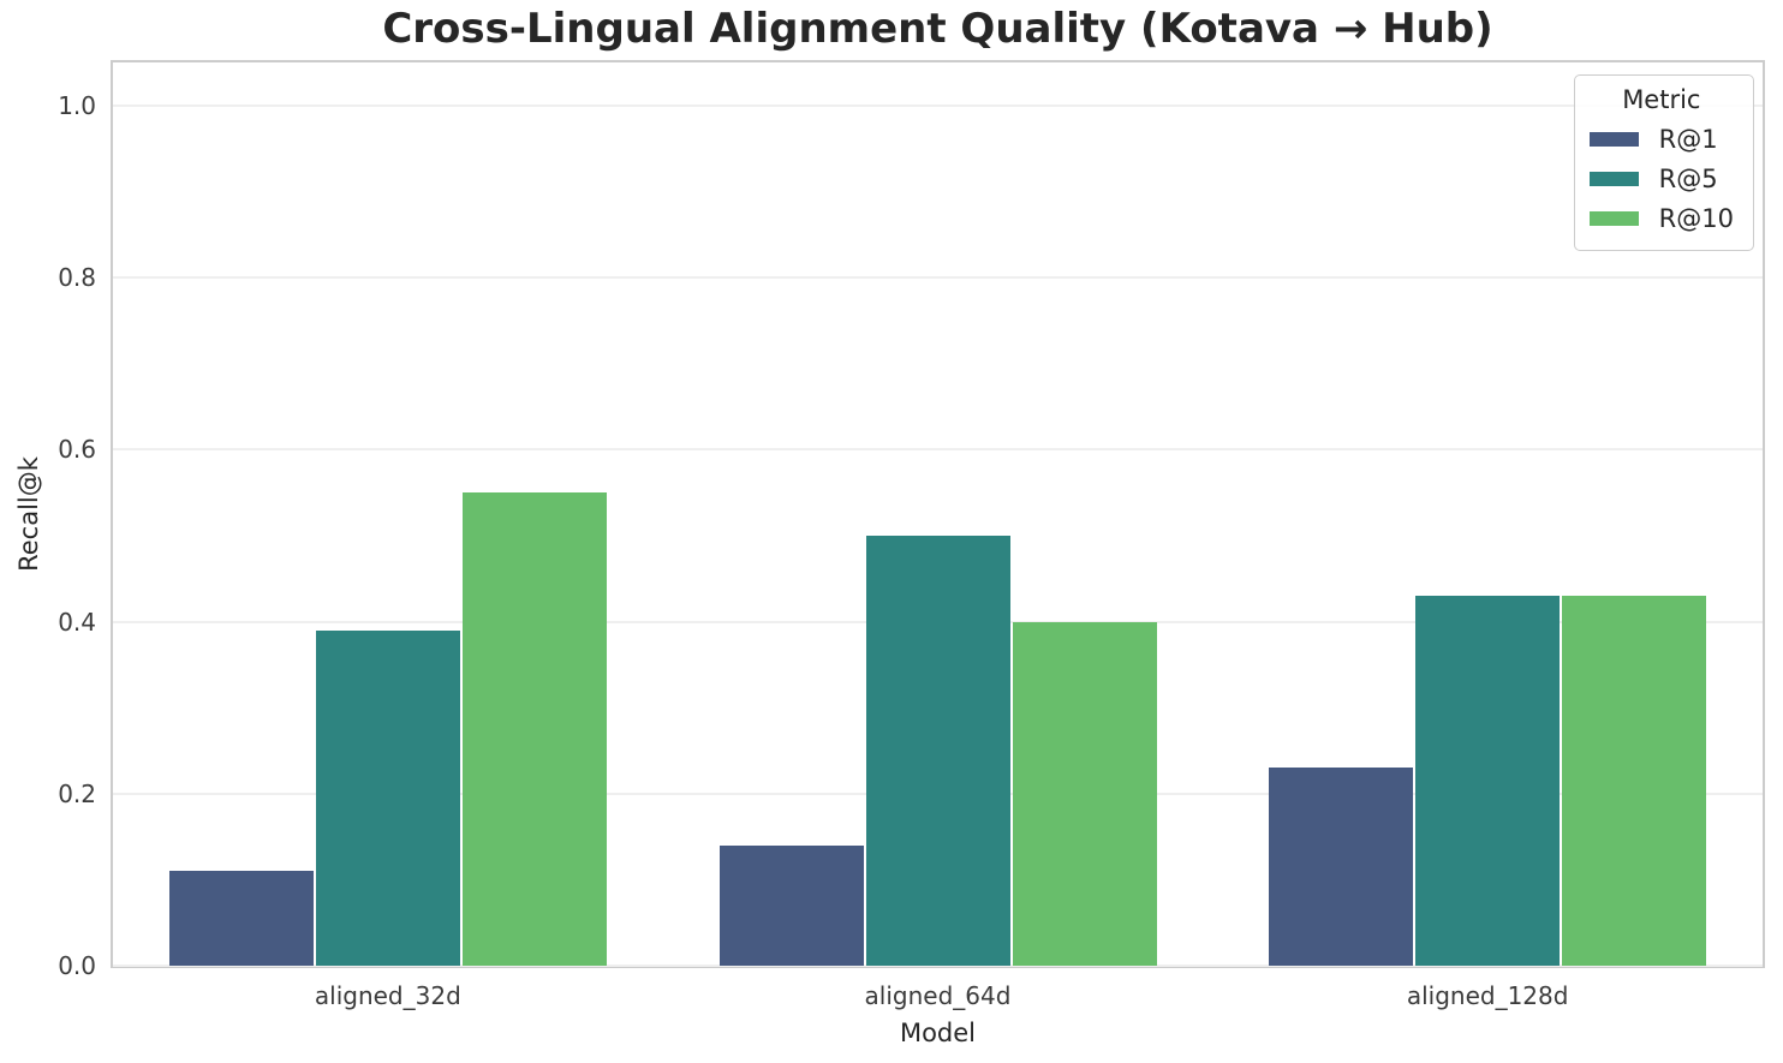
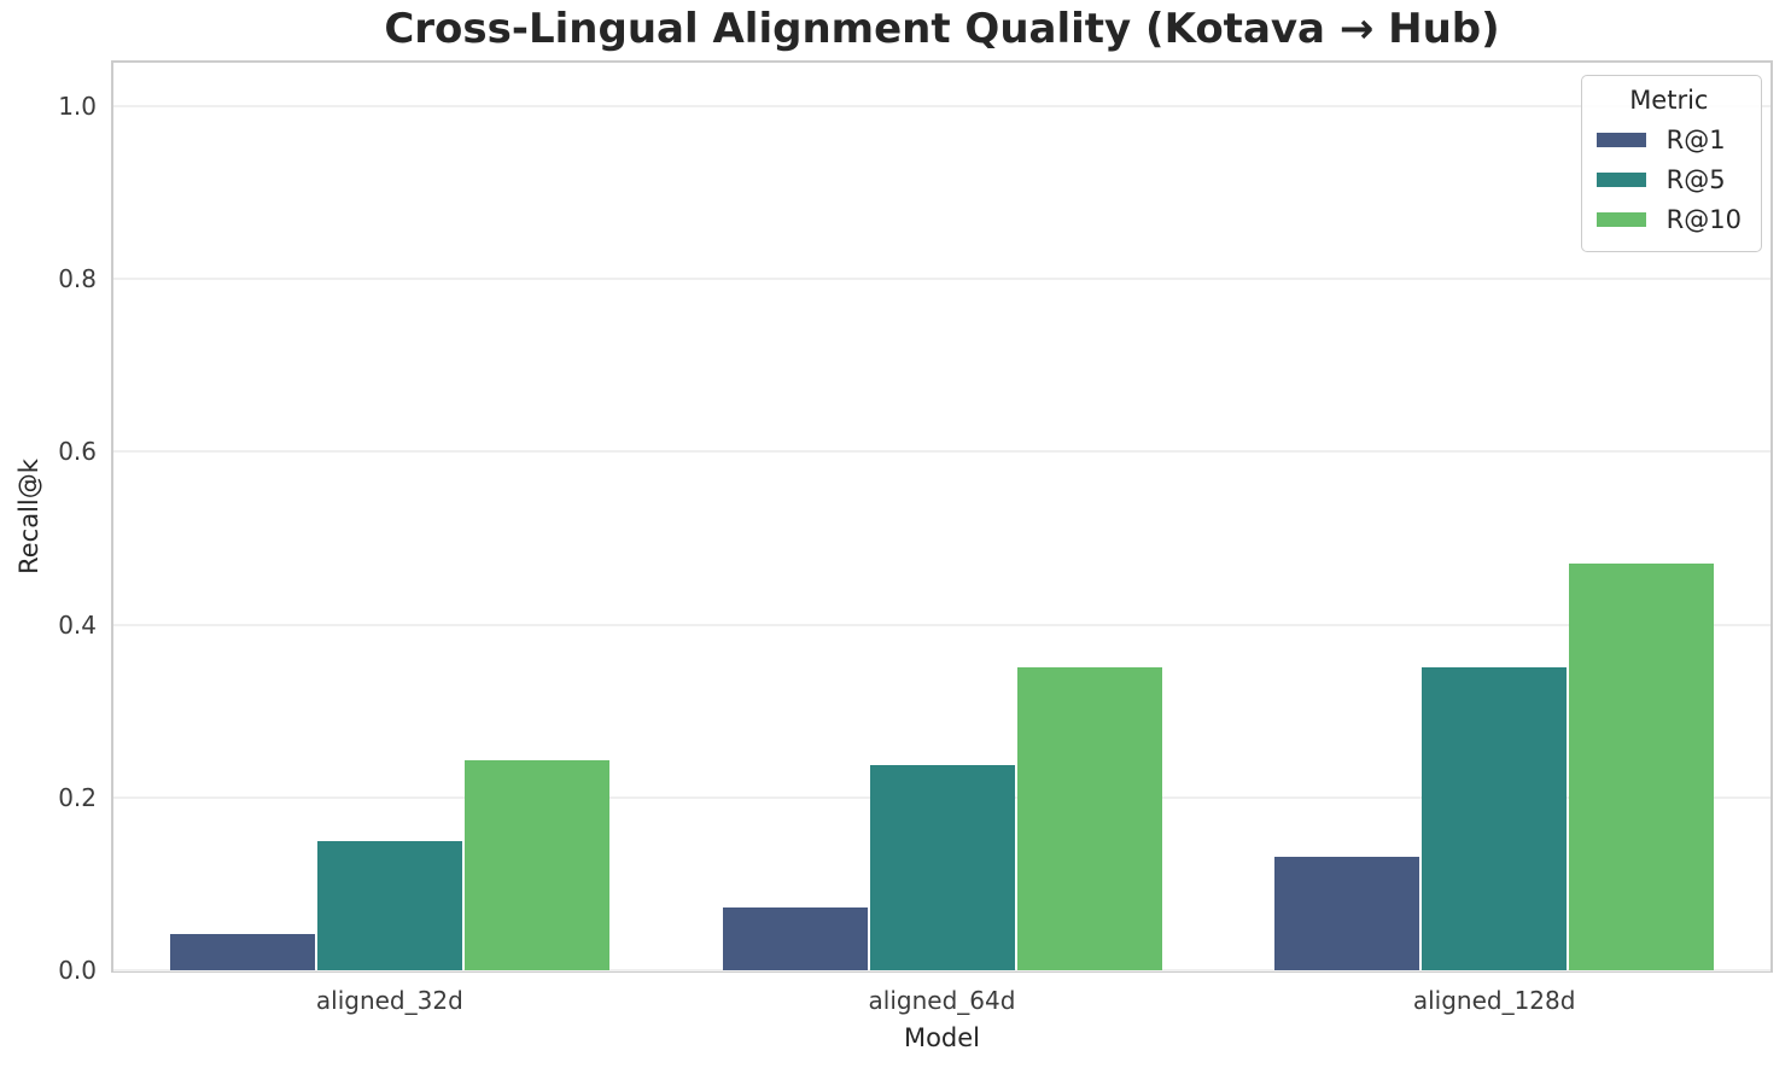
R@1/aligned_32d: 0.11 -> 0.04
R@5/aligned_32d: 0.39 -> 0.15
R@10/aligned_32d: 0.55 -> 0.24
R@1/aligned_64d: 0.14 -> 0.07
R@5/aligned_64d: 0.50 -> 0.24
R@10/aligned_64d: 0.40 -> 0.35
R@1/aligned_128d: 0.23 -> 0.13
R@5/aligned_128d: 0.43 -> 0.35
R@10/aligned_128d: 0.43 -> 0.47
